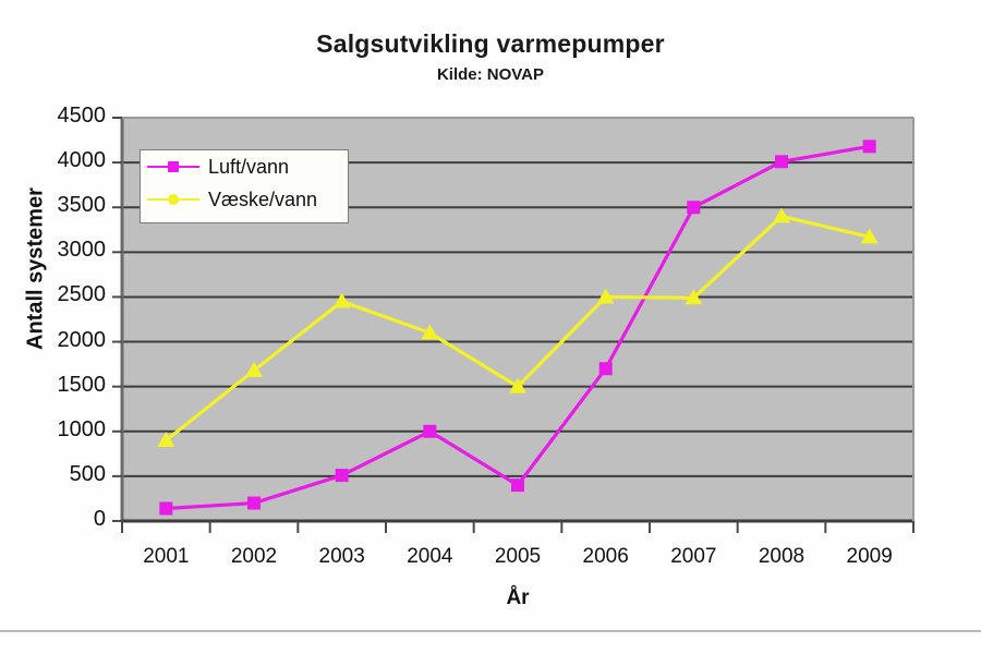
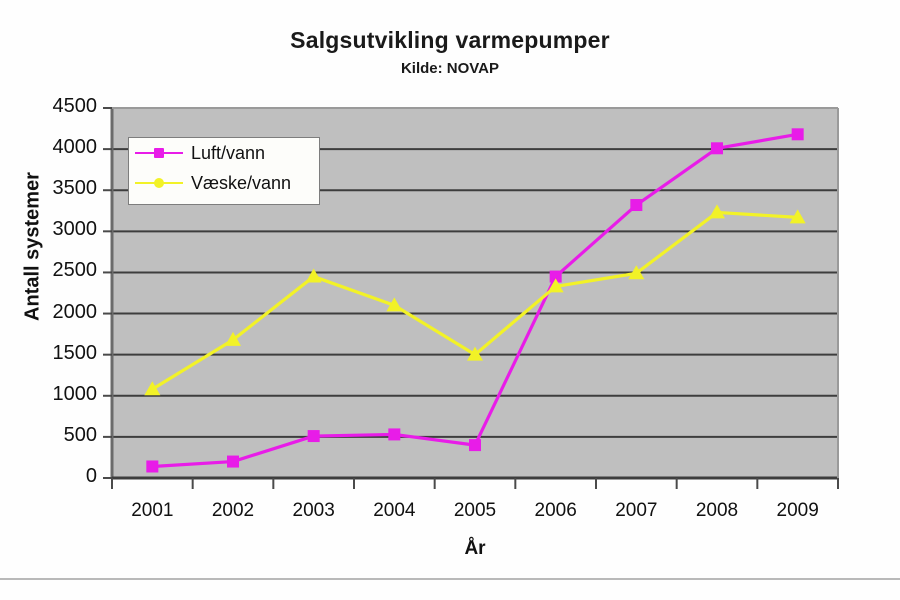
Væske/vann/2001: 900 -> 1100
Luft/vann/2004: 1000 -> 500
Luft/vann/2006: 1700 -> 2400
Væske/vann/2006: 2500 -> 2300
Luft/vann/2007: 3500 -> 3300
Væske/vann/2008: 3400 -> 3200
